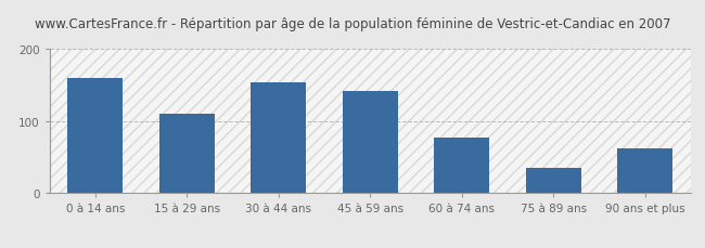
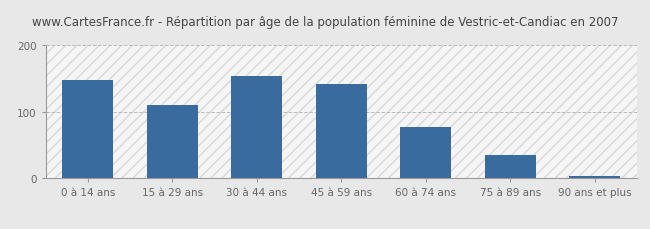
0 à 14 ans: 160 -> 148
90 ans et plus: 62 -> 4
